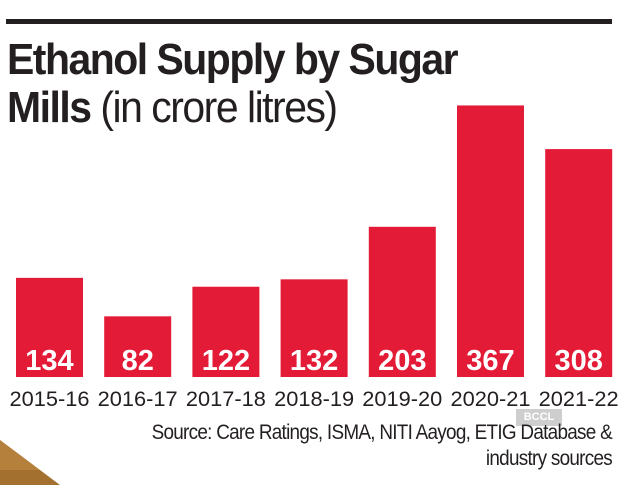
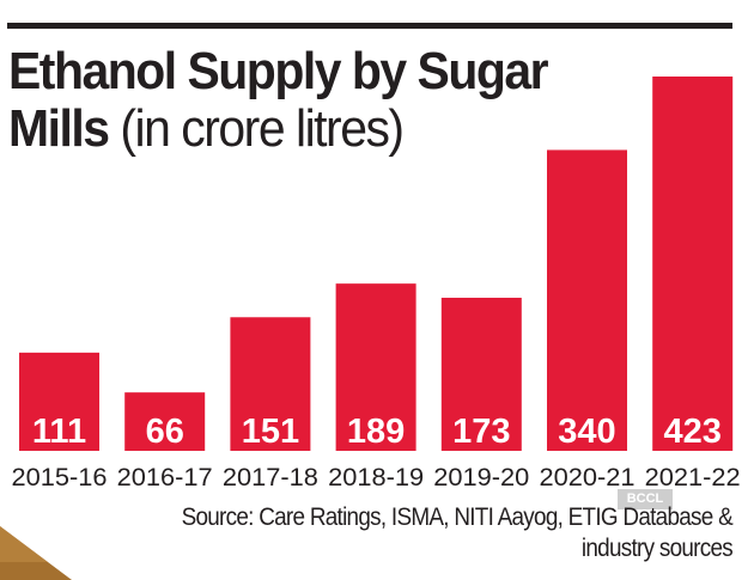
2015-16: 134 -> 111
2016-17: 82 -> 66
2017-18: 122 -> 151
2018-19: 132 -> 189
2019-20: 203 -> 173
2020-21: 367 -> 340
2021-22: 308 -> 423
